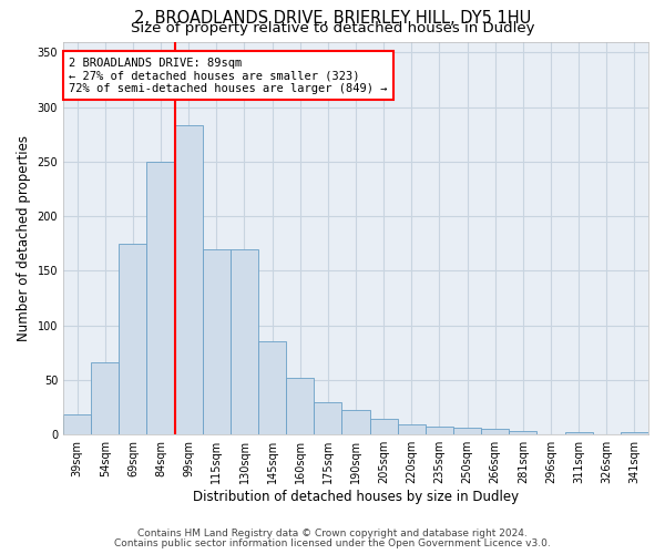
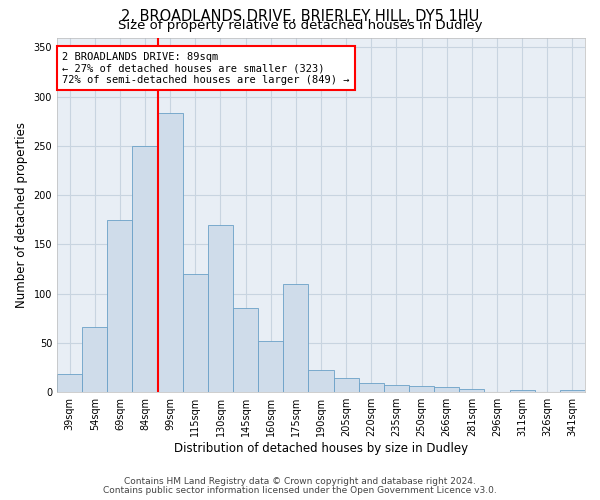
115sqm: 170 -> 120
175sqm: 30 -> 110
